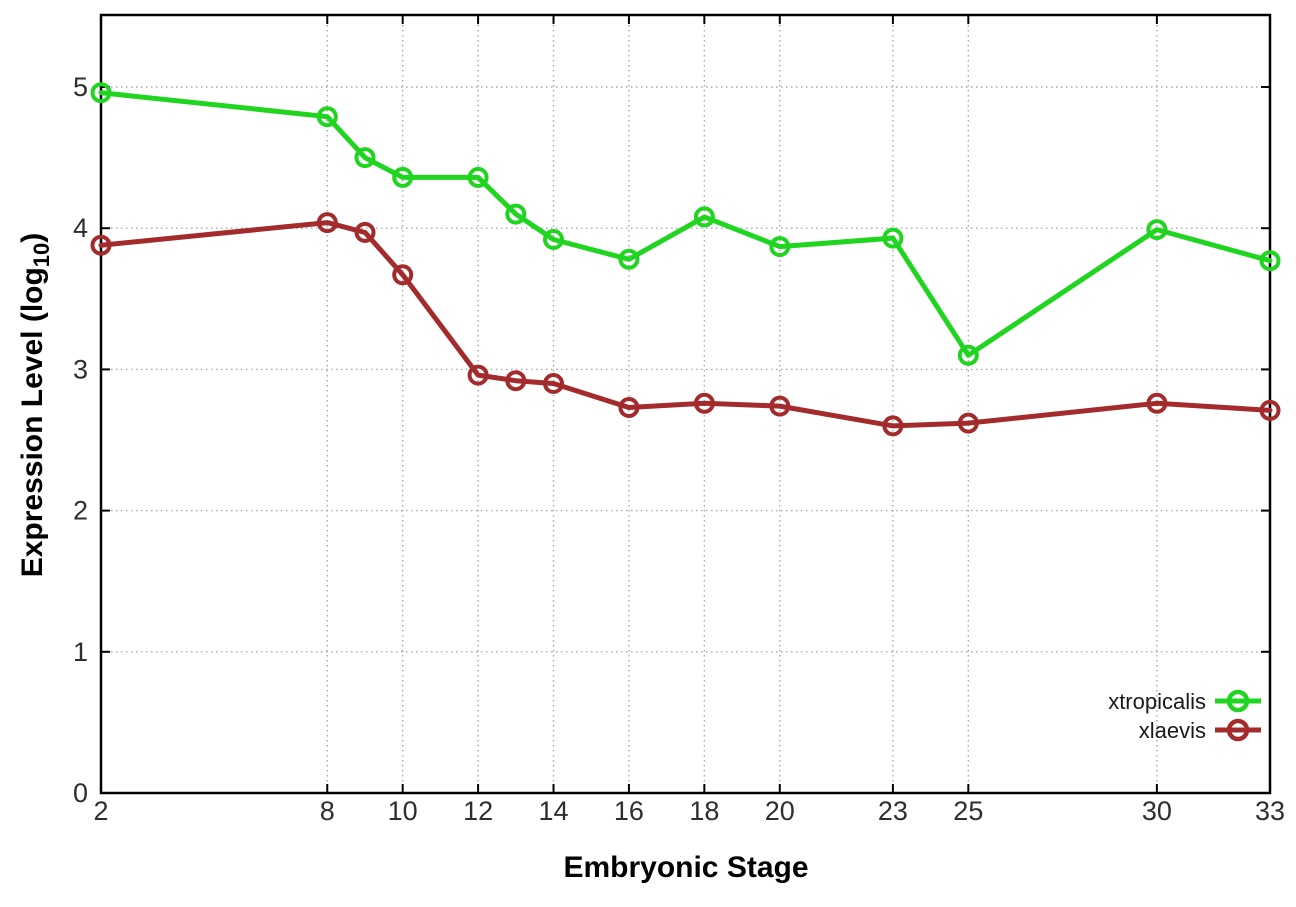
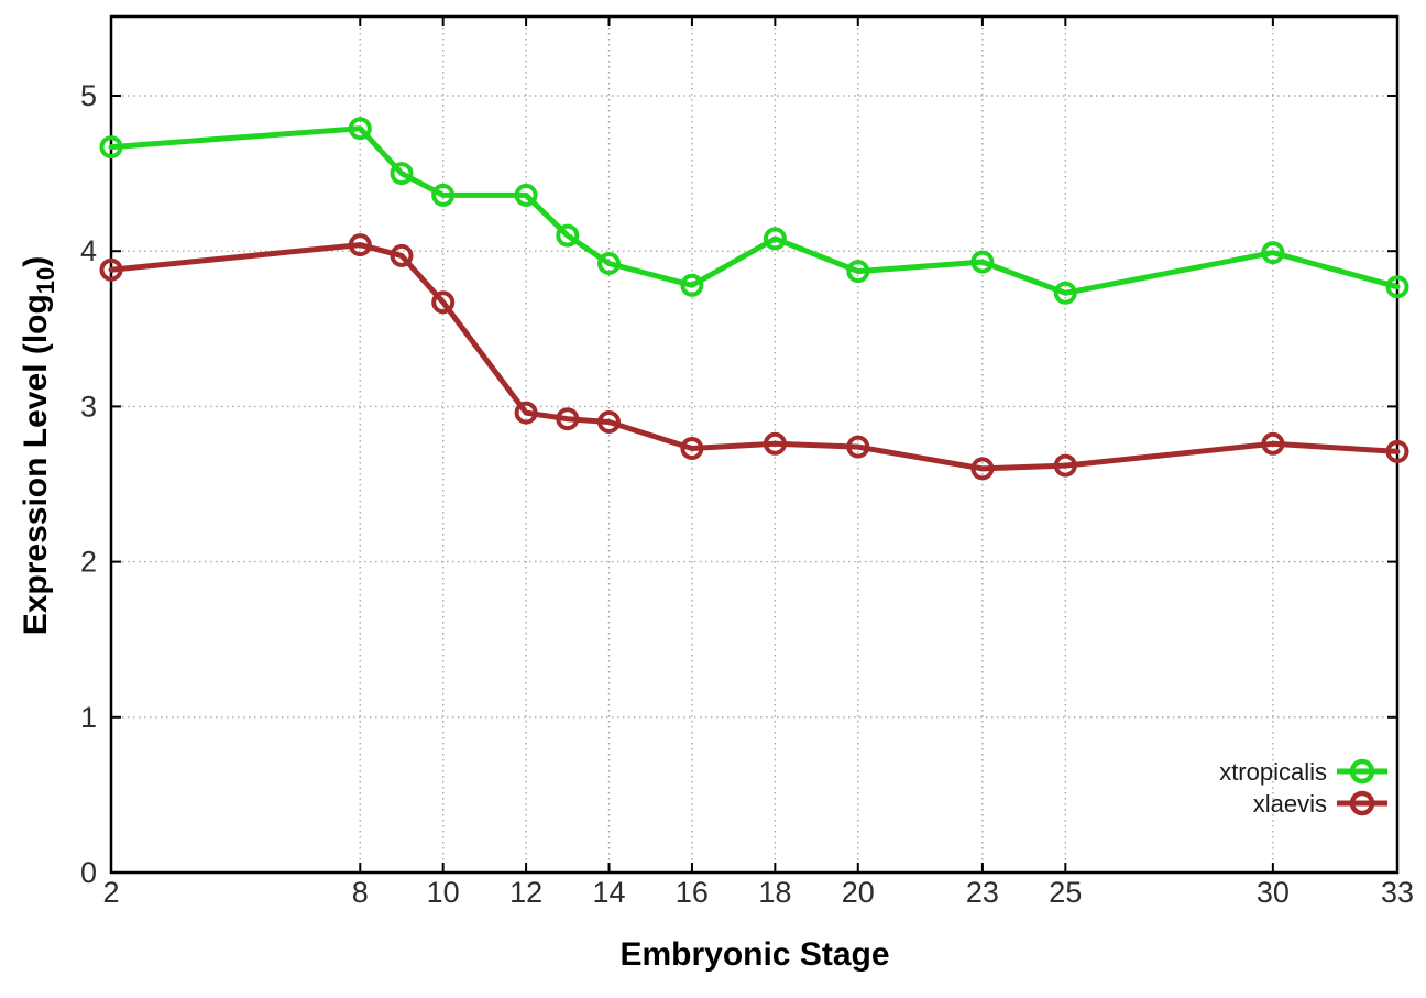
xtropicalis/2: 4.96 -> 4.67
xtropicalis/25: 3.10 -> 3.73
